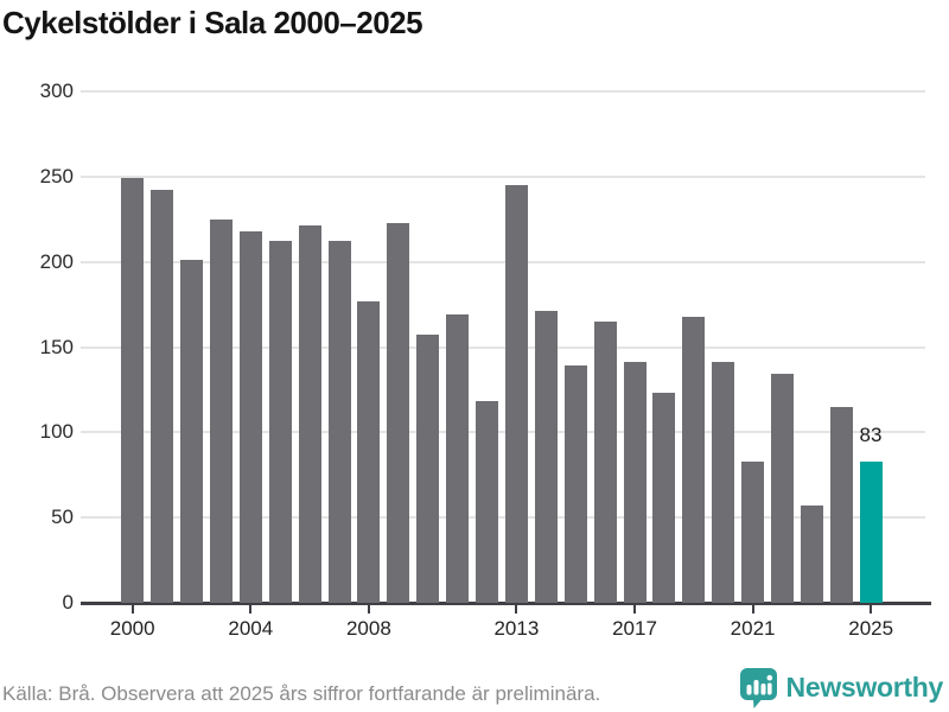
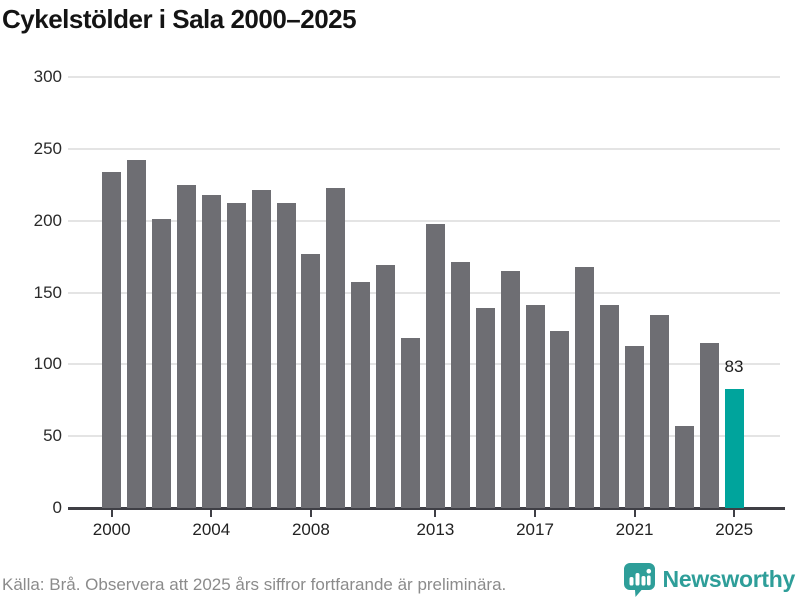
2000: 249 -> 234
2013: 245 -> 198
2021: 83 -> 113
